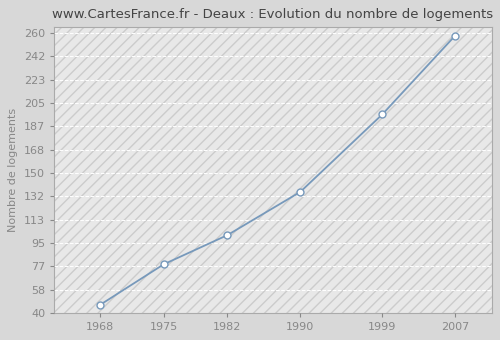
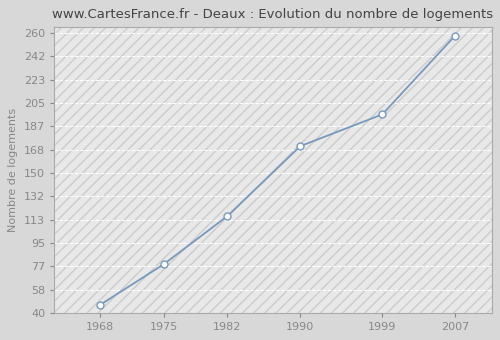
1982: 101 -> 116
1990: 135 -> 171
